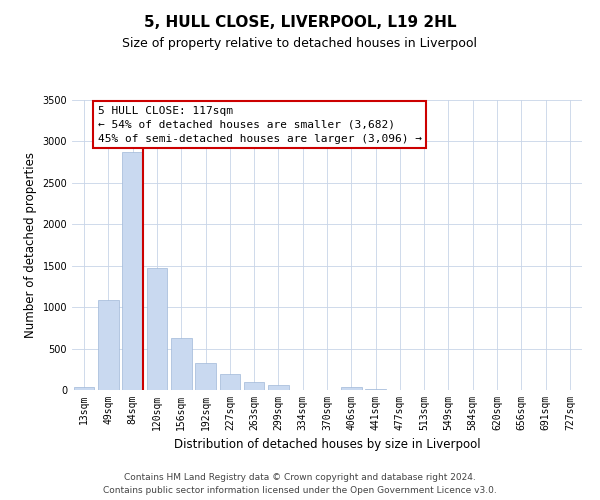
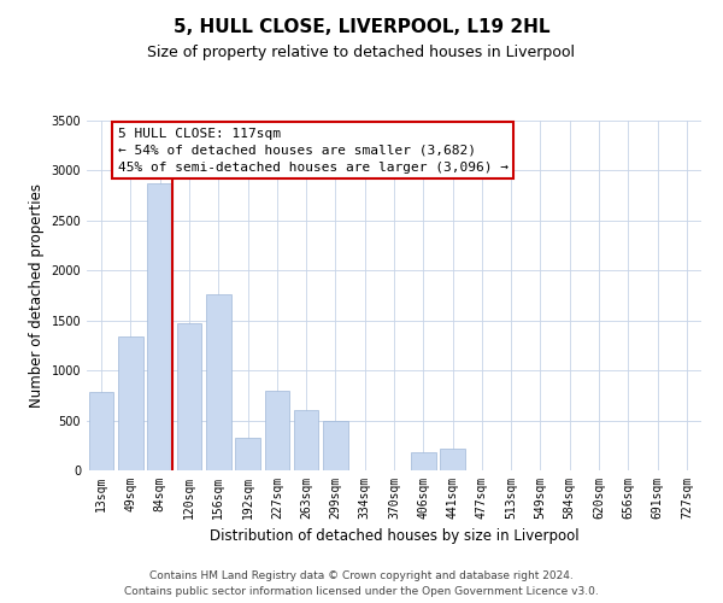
13sqm: 40 -> 780
49sqm: 1090 -> 1340
156sqm: 630 -> 1760
227sqm: 190 -> 800
263sqm: 100 -> 600
299sqm: 60 -> 500
406sqm: 40 -> 180
441sqm: 20 -> 220
